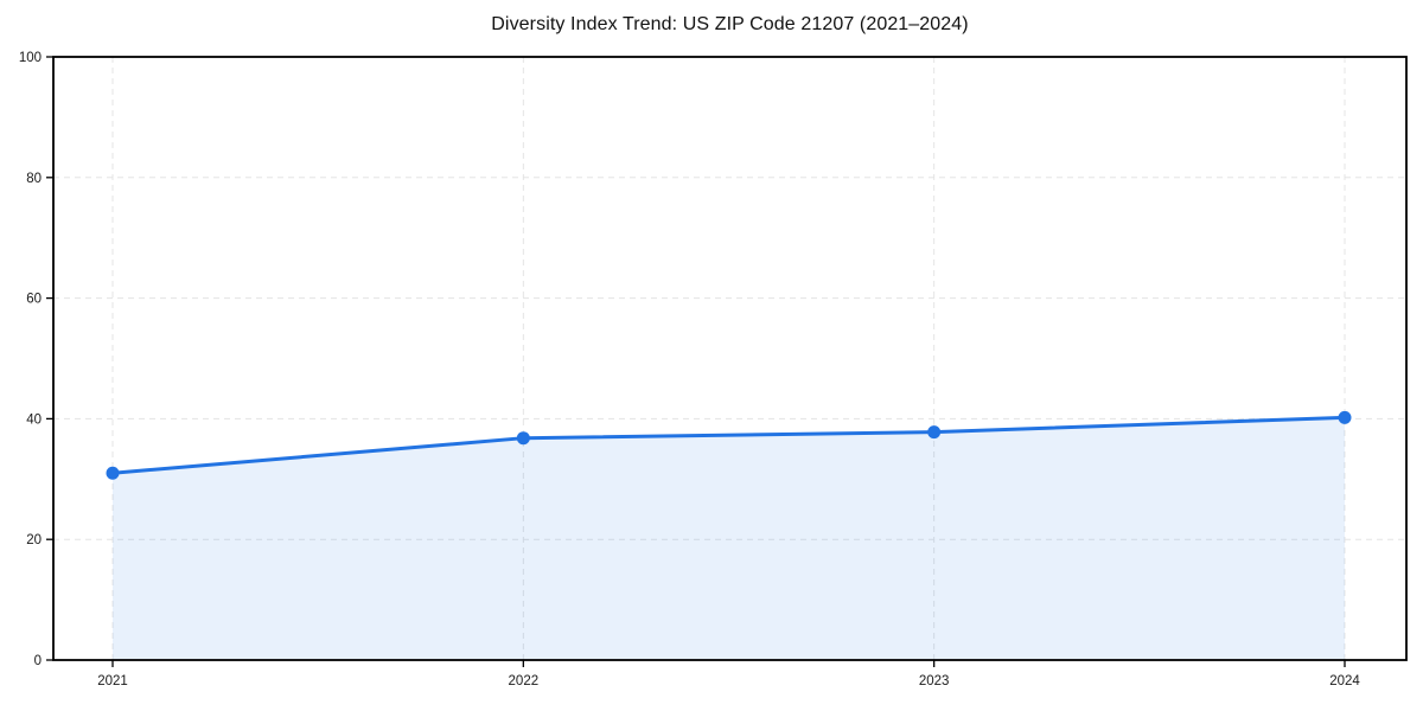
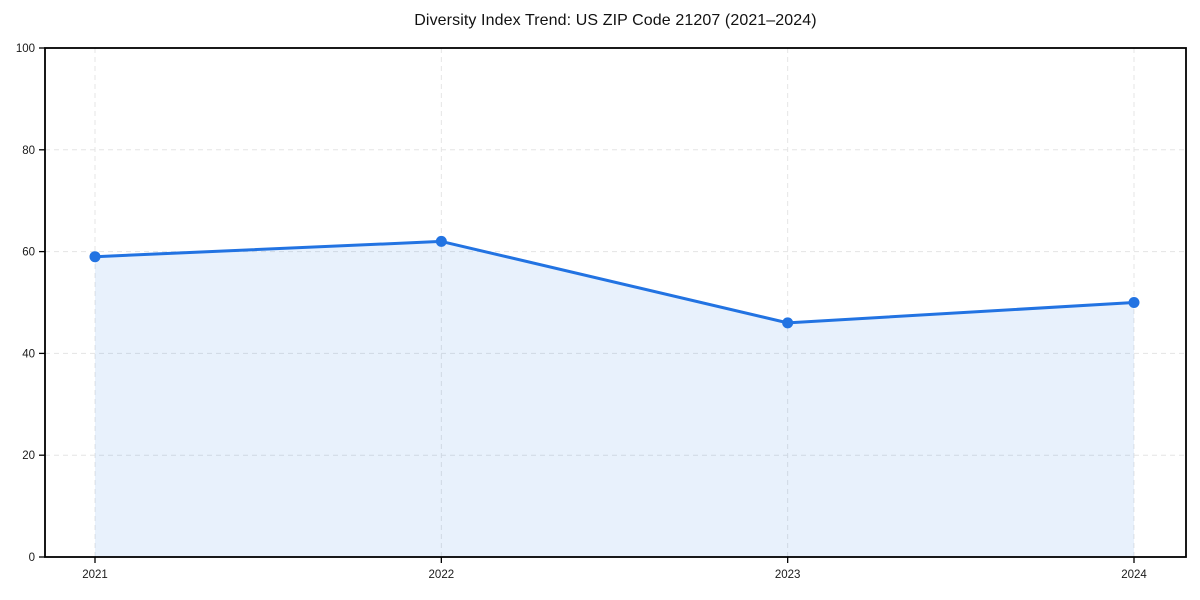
2021: 31 -> 59
2022: 37 -> 62
2023: 38 -> 46
2024: 40 -> 50
